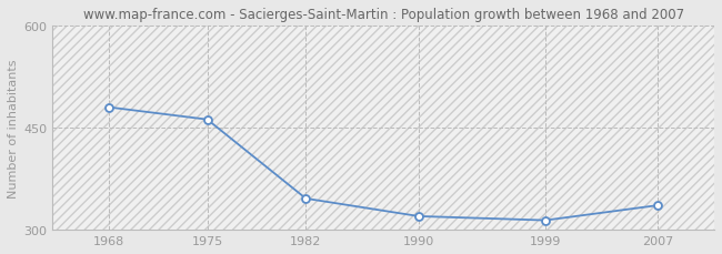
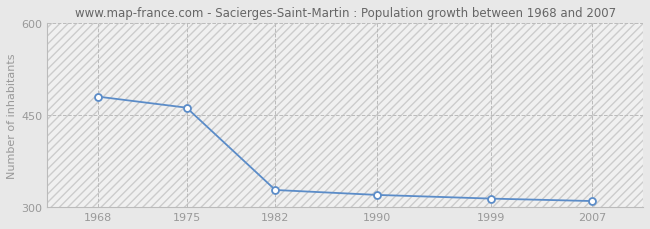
1982: 346 -> 328
2007: 336 -> 310
